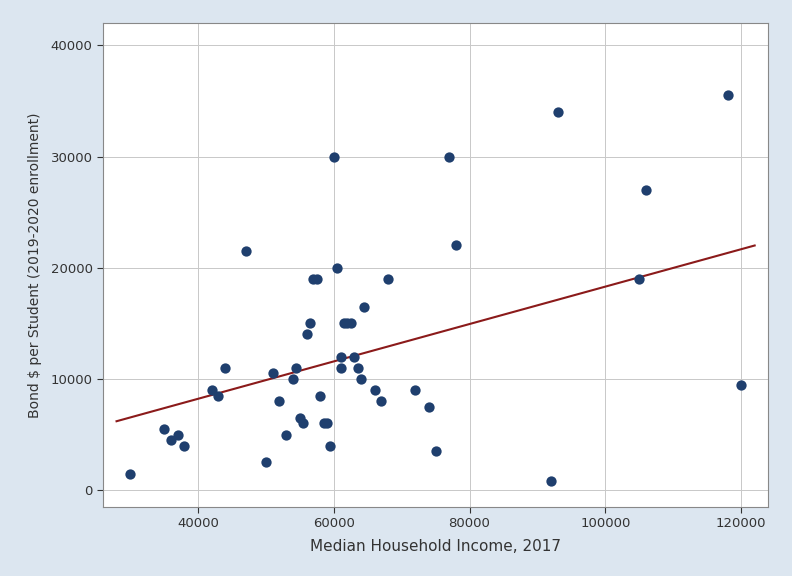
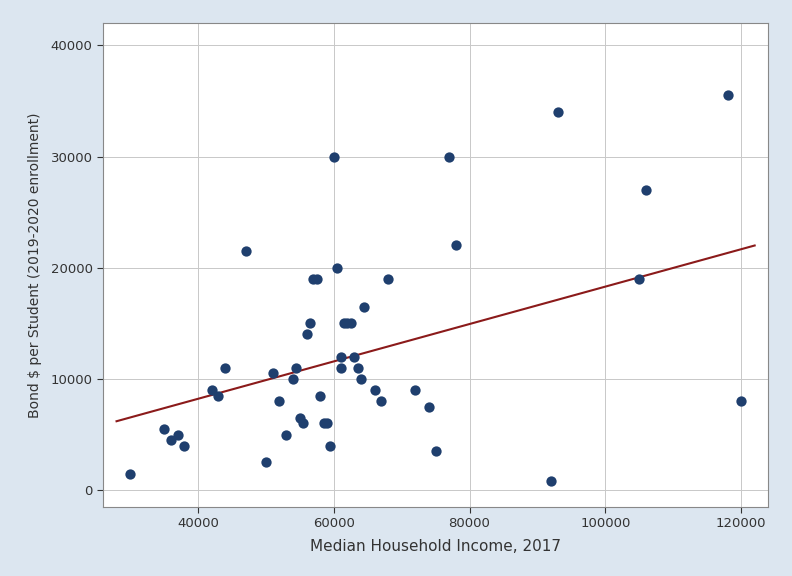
120000: 9500 -> 8000
